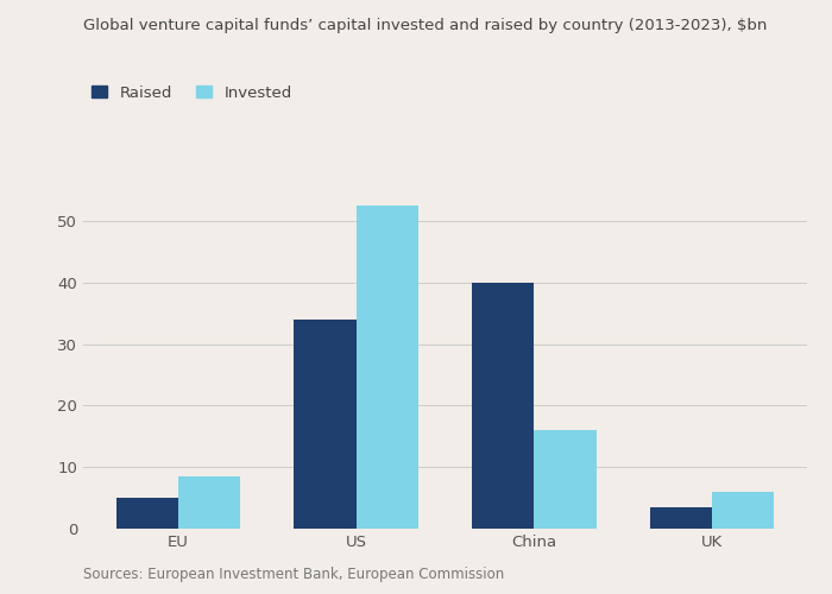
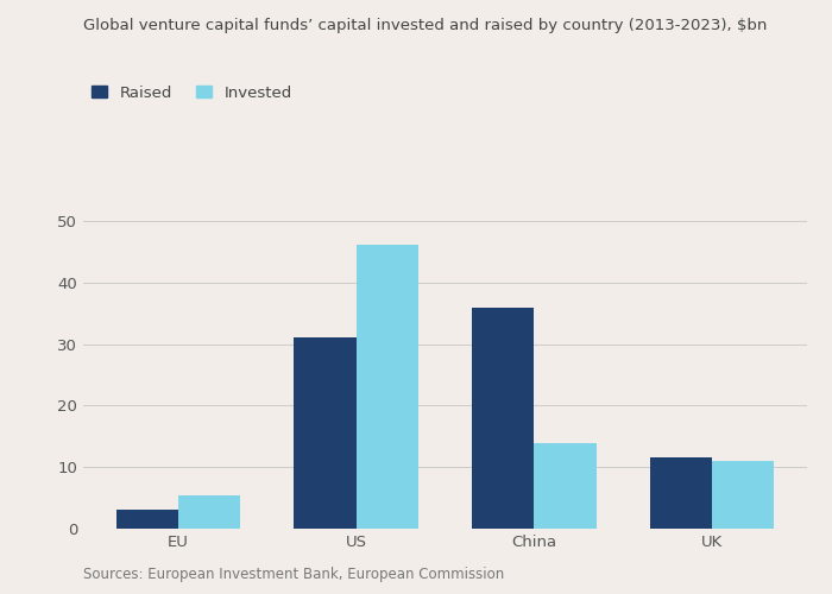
Raised/EU: 5.0 -> 3.0
Invested/EU: 8.5 -> 5.4
Raised/US: 34.0 -> 31.0
Invested/US: 52.5 -> 46.2
Raised/China: 40.0 -> 36.0
Invested/China: 16.0 -> 14.0
Raised/UK: 3.5 -> 11.6
Invested/UK: 6.0 -> 11.0
